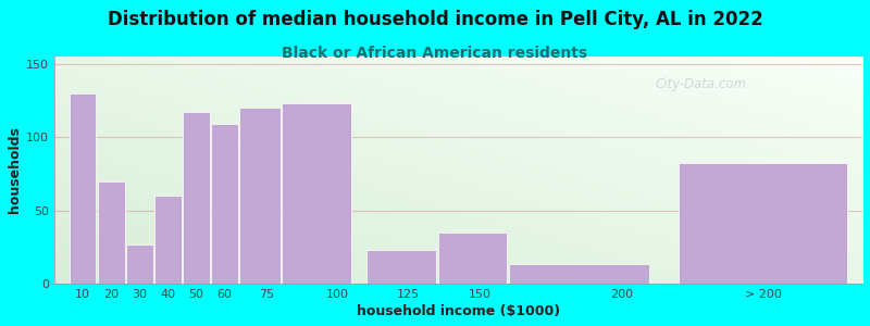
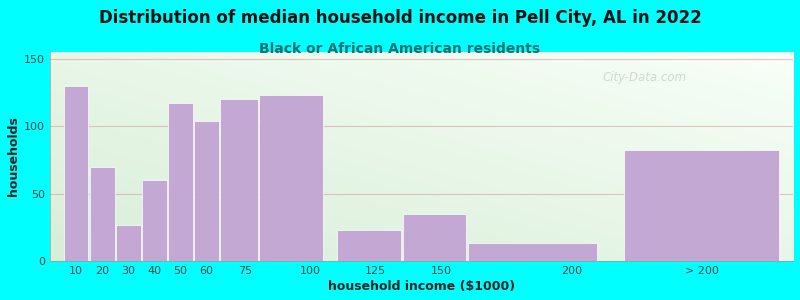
60: 109 -> 104
